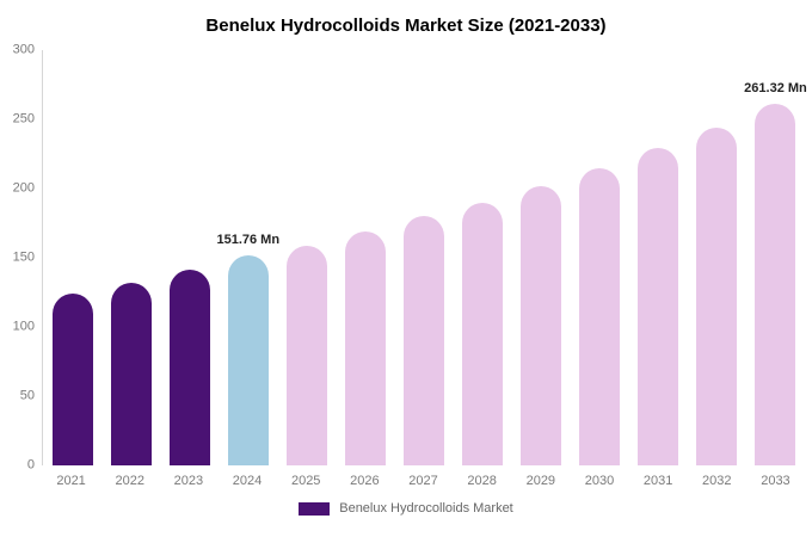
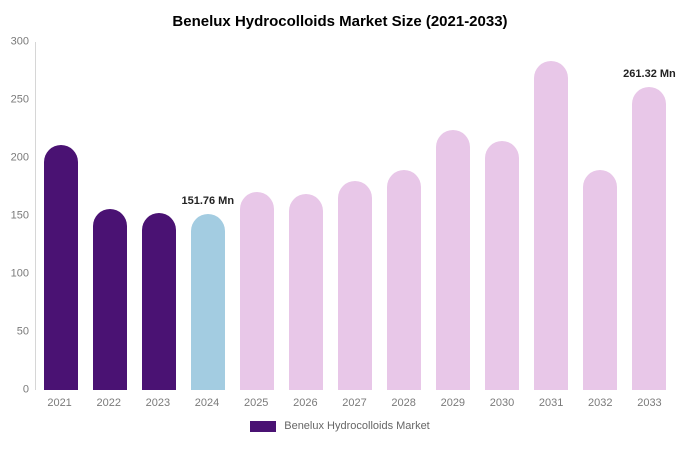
2021: 124 -> 211
2022: 132 -> 156
2023: 141 -> 153
2025: 159 -> 171
2029: 202 -> 224
2031: 229 -> 284
2032: 244 -> 190
